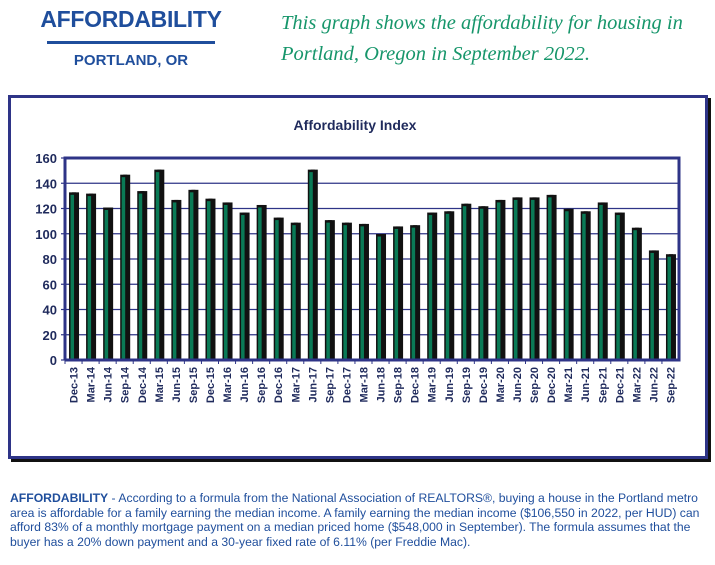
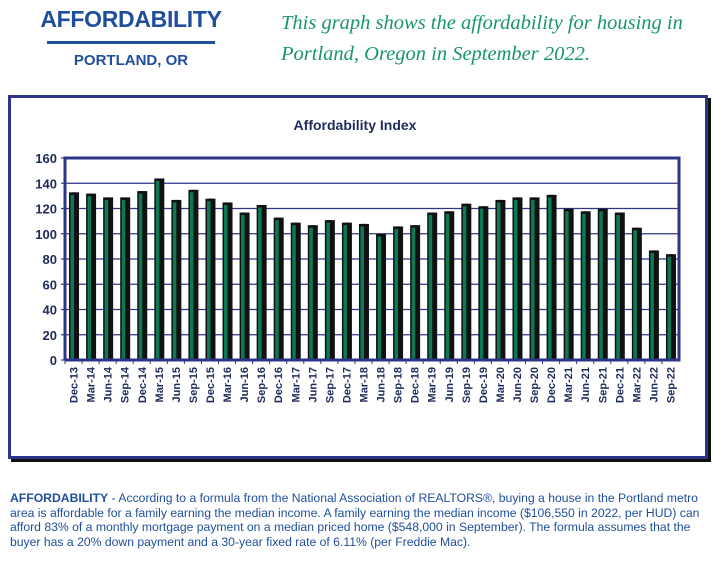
Jun-14: 120 -> 128
Sep-14: 146 -> 128
Mar-15: 150 -> 143
Jun-17: 150 -> 106
Sep-21: 124 -> 119
